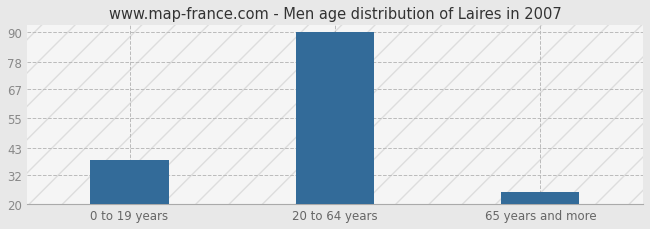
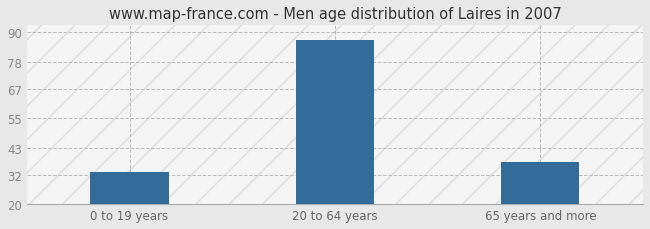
0 to 19 years: 38 -> 33
20 to 64 years: 90 -> 87
65 years and more: 25 -> 37
